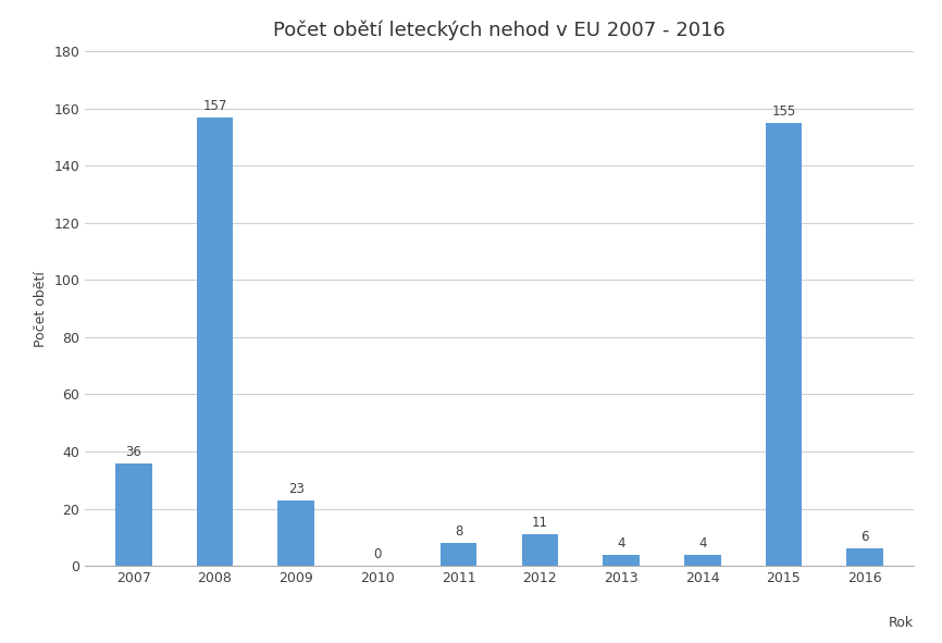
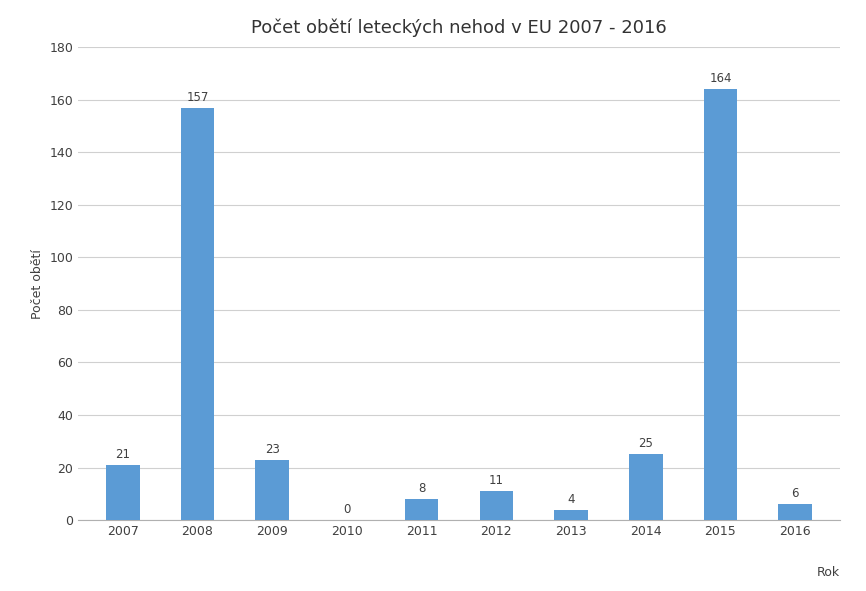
2007: 36 -> 21
2014: 4 -> 25
2015: 155 -> 164
